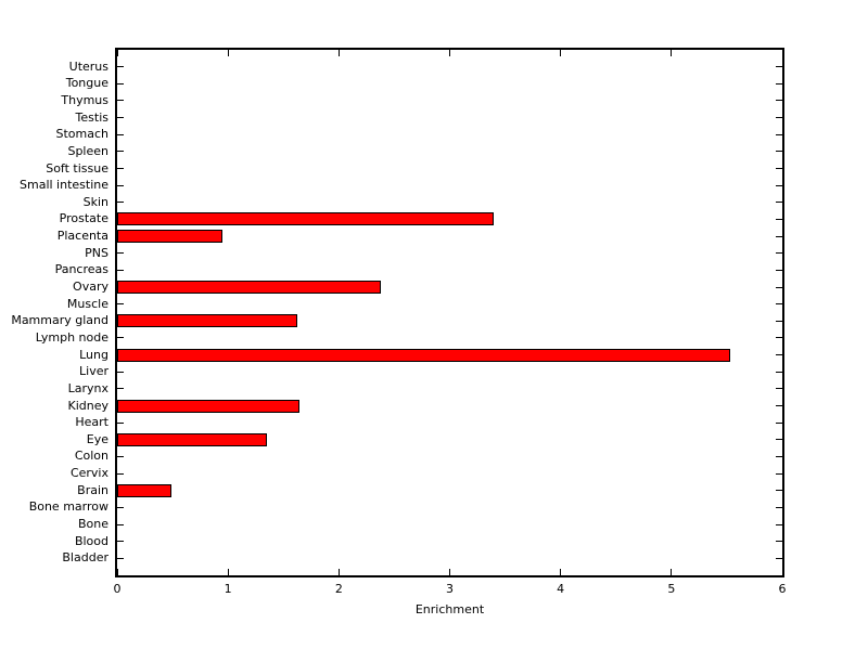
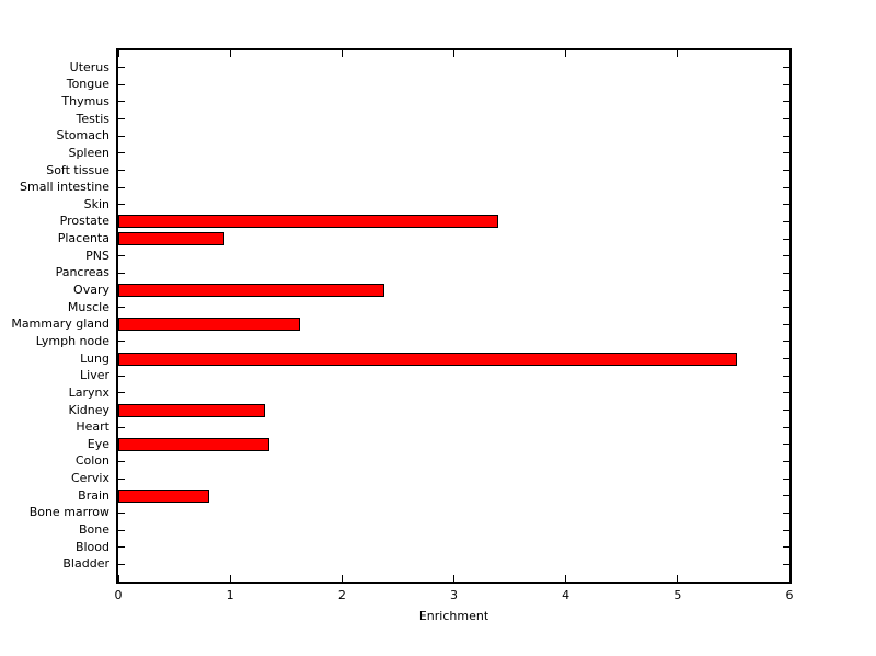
Kidney: 1.64 -> 1.31
Brain: 0.49 -> 0.81
